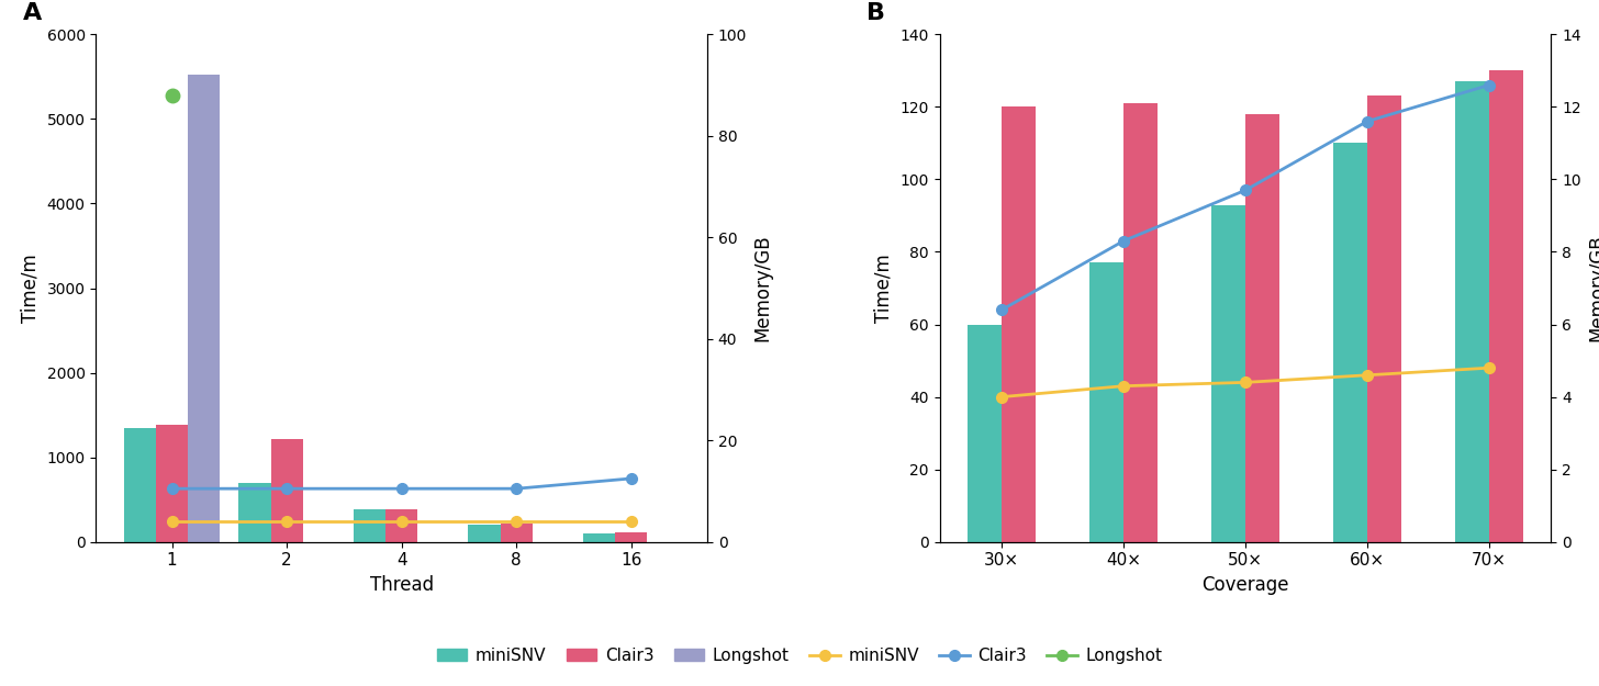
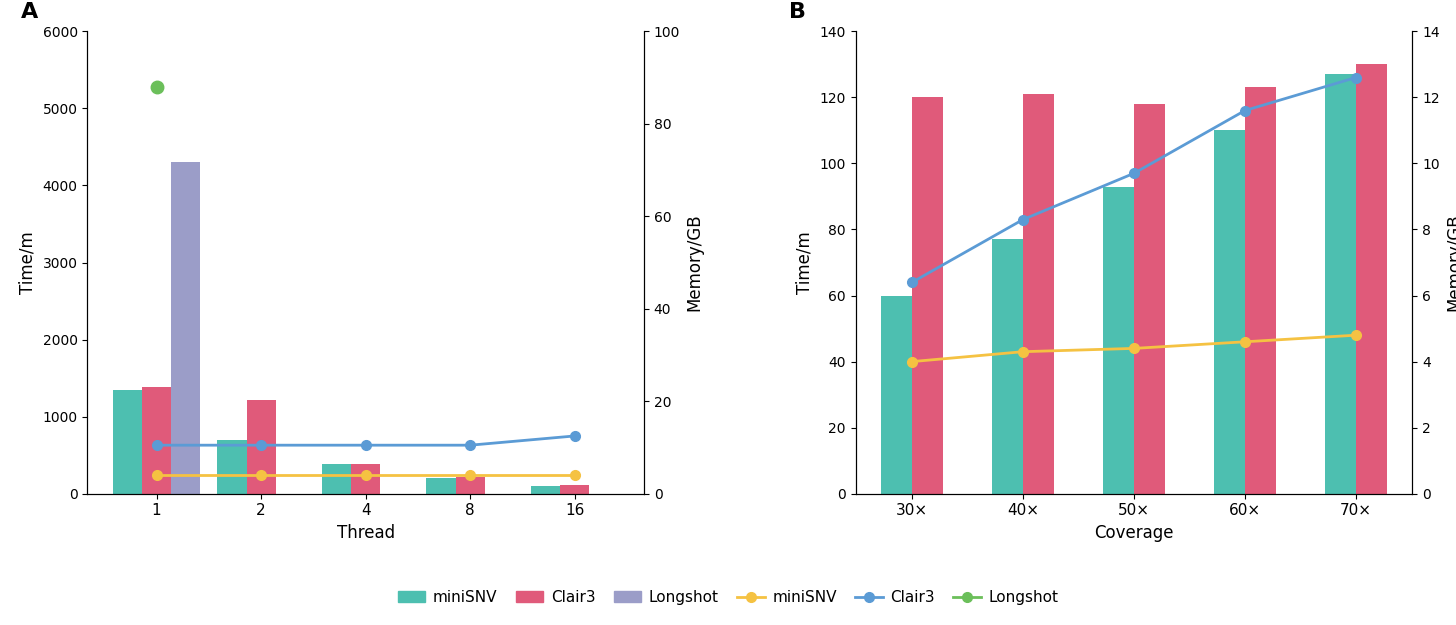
Longshot/1: 5520 -> 4300
